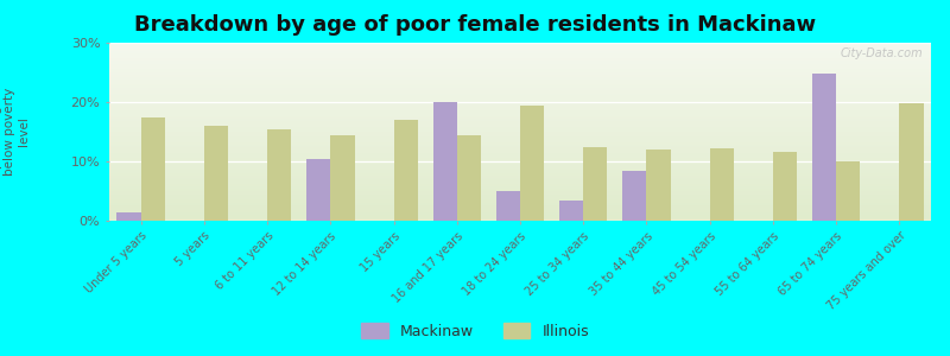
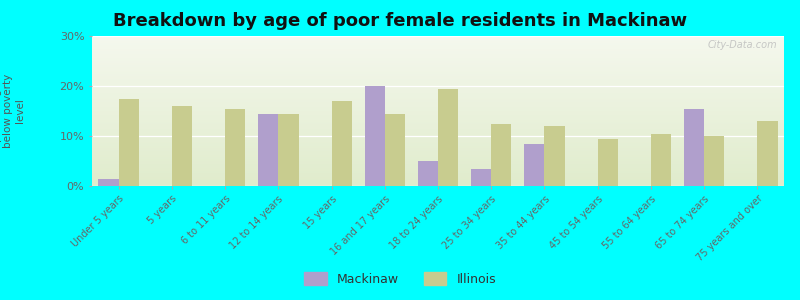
Mackinaw/12 to 14 years: 10.4% -> 14.5%
Illinois/45 to 54 years: 12.2% -> 9.5%
Illinois/55 to 64 years: 11.6% -> 10.5%
Mackinaw/65 to 74 years: 24.8% -> 15.5%
Illinois/75 years and over: 19.8% -> 13.0%
